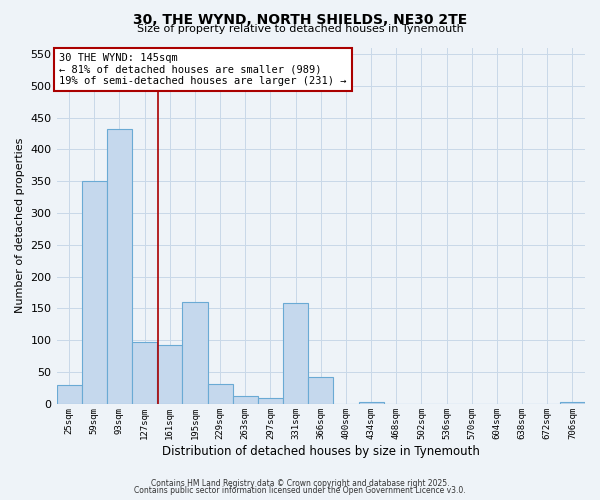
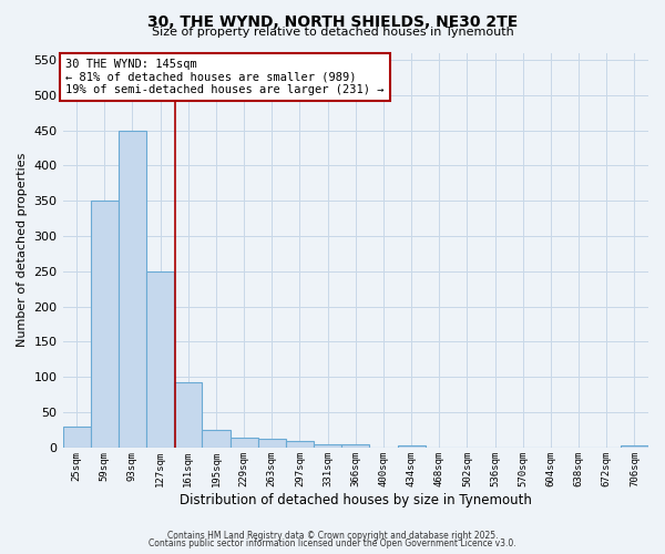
93sqm: 432 -> 450
127sqm: 98 -> 250
195sqm: 160 -> 25
229sqm: 32 -> 14
331sqm: 158 -> 5
366sqm: 42 -> 4
